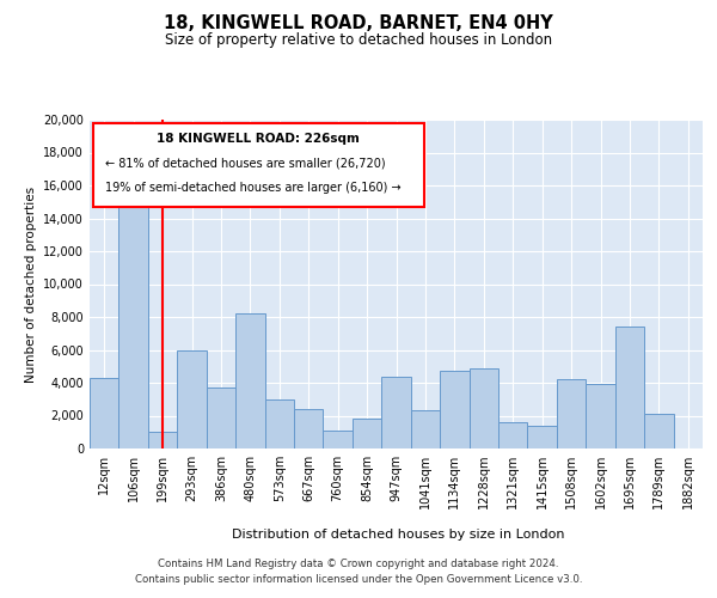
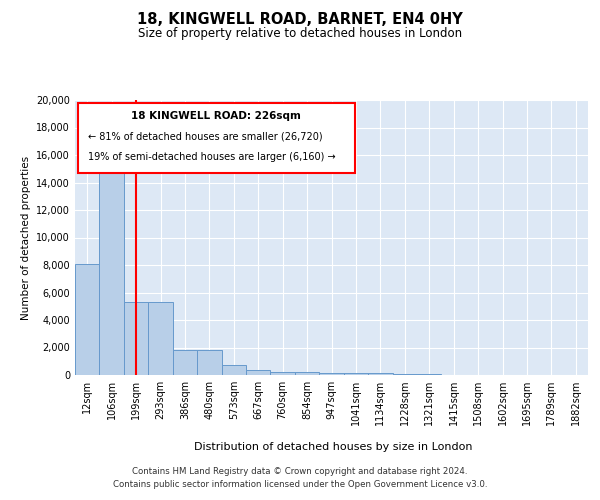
12sqm: 4,300 -> 8,100
199sqm: 1,000 -> 5,300
293sqm: 6,000 -> 5,300
386sqm: 3,700 -> 1,800
480sqm: 8,200 -> 1,800
573sqm: 3,000 -> 700
667sqm: 2,400 -> 400
760sqm: 1,100 -> 200
854sqm: 1,800 -> 200
947sqm: 4,400 -> 200
1041sqm: 2,300 -> 200
1134sqm: 4,700 -> 100
1228sqm: 4,900 -> 100
1321sqm: 1,600 -> 0
1415sqm: 1,400 -> 0
1508sqm: 4,200 -> 0
1602sqm: 3,900 -> 0
1695sqm: 7,400 -> 0
1789sqm: 2,100 -> 0
